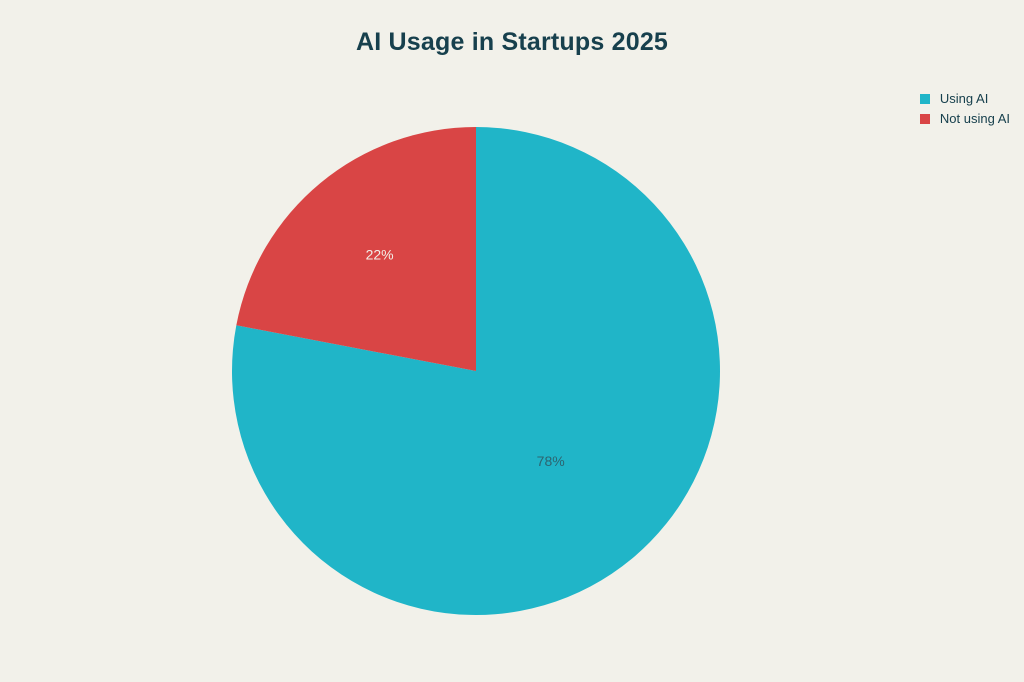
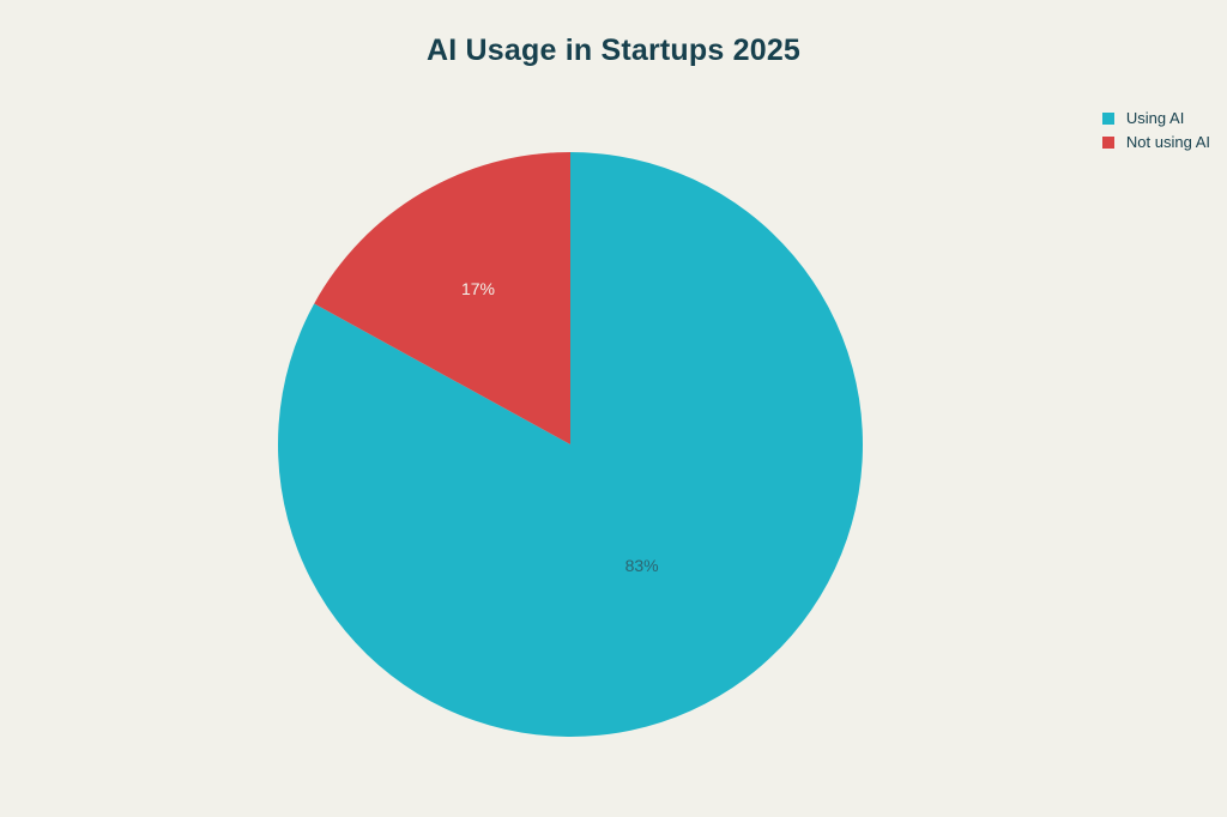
Using AI: 78% -> 83%
Not using AI: 22% -> 17%
